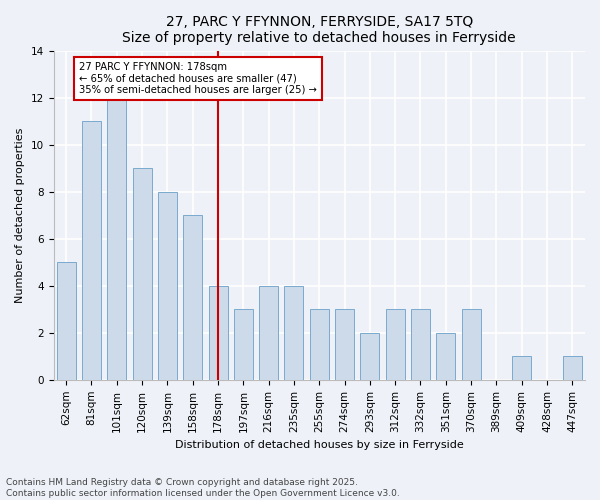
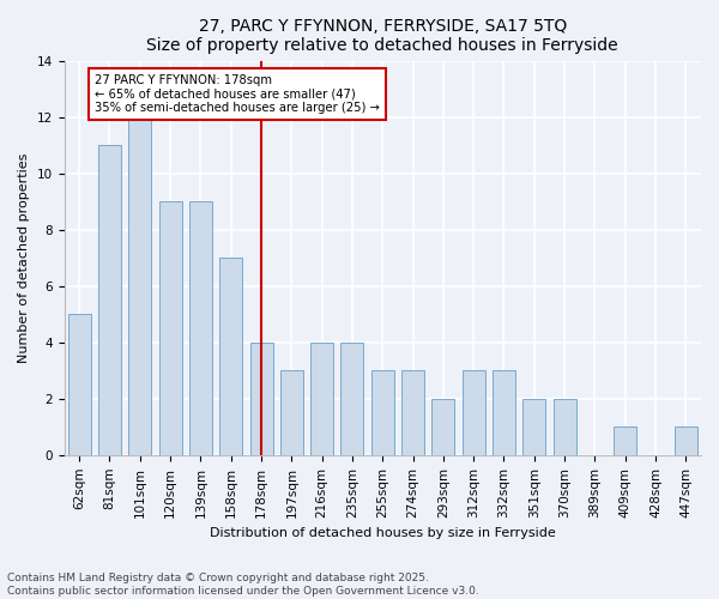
139sqm: 8 -> 9
370sqm: 3 -> 2
